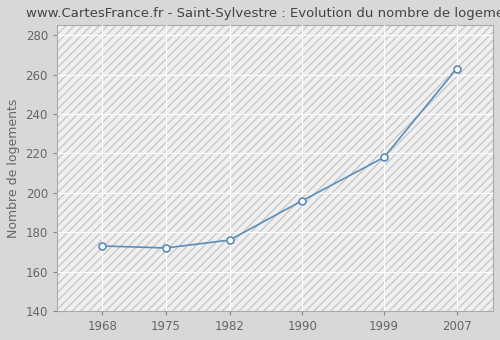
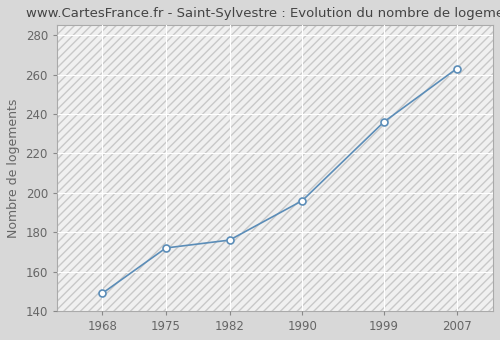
1968: 173 -> 149
1999: 218 -> 236
